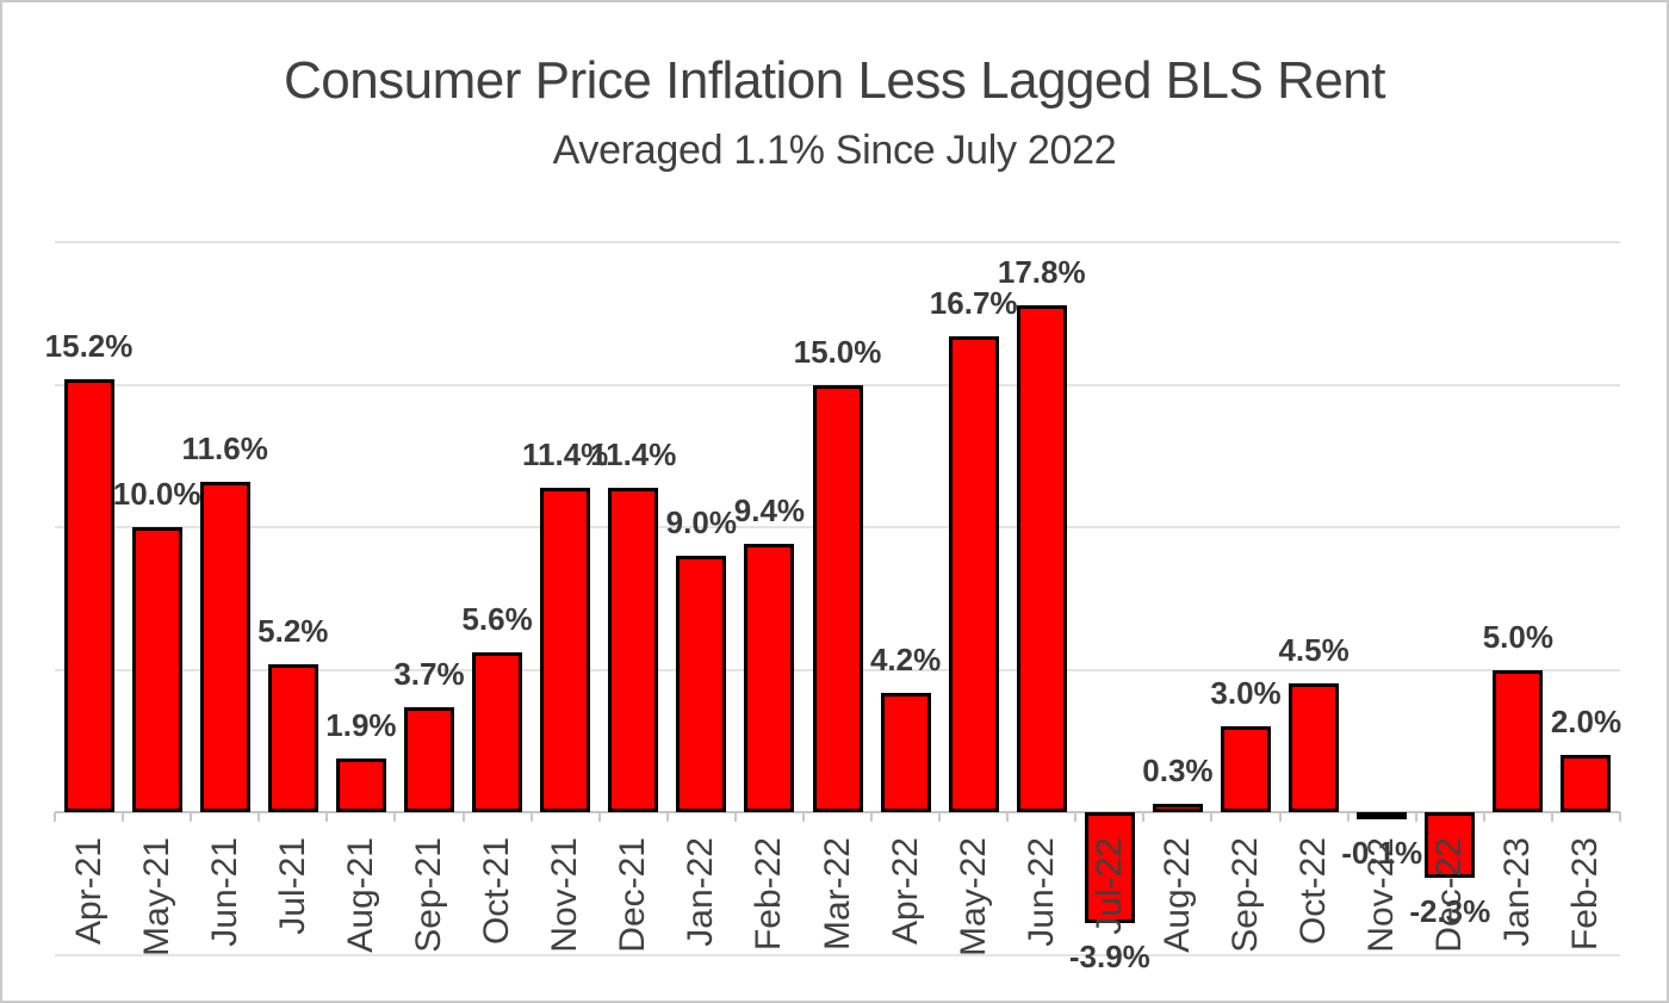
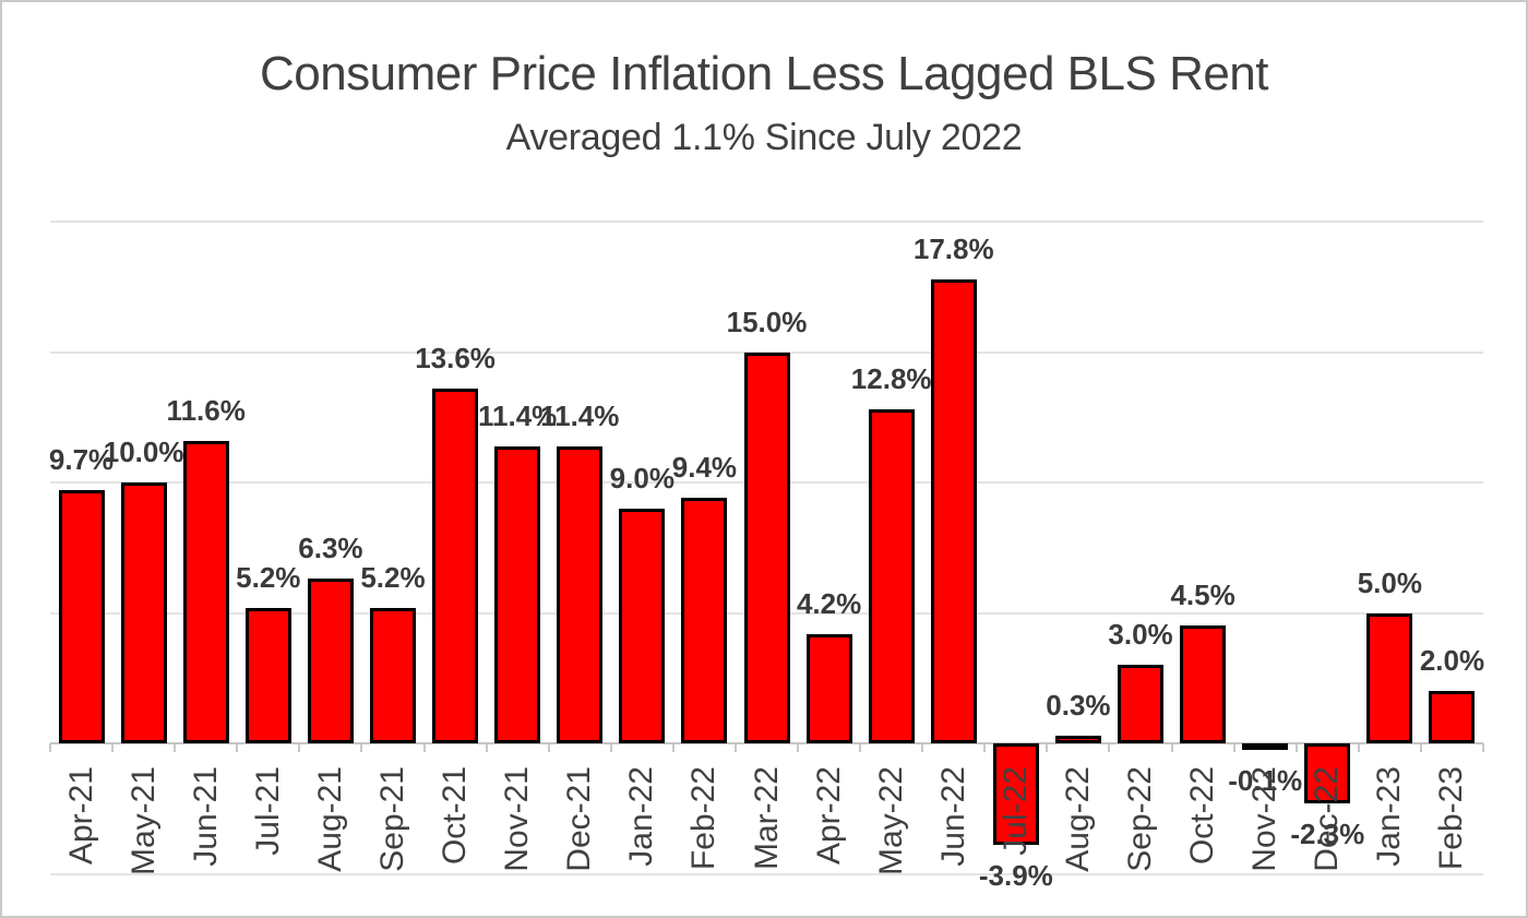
Apr-21: 15.2% -> 9.7%
Aug-21: 1.9% -> 6.3%
Sep-21: 3.7% -> 5.2%
Oct-21: 5.6% -> 13.6%
May-22: 16.7% -> 12.8%
